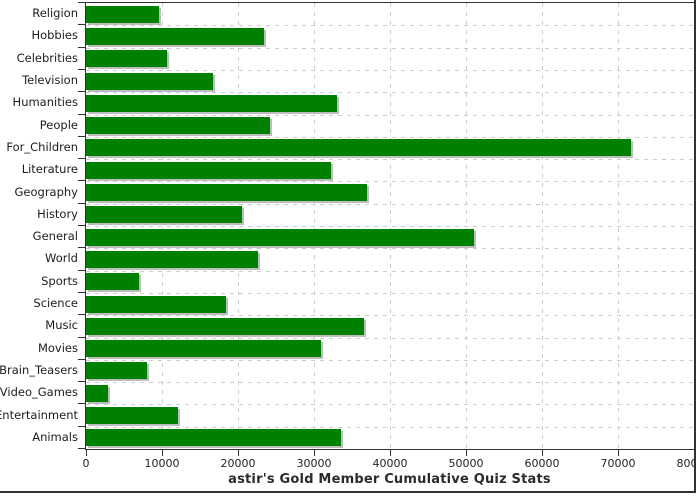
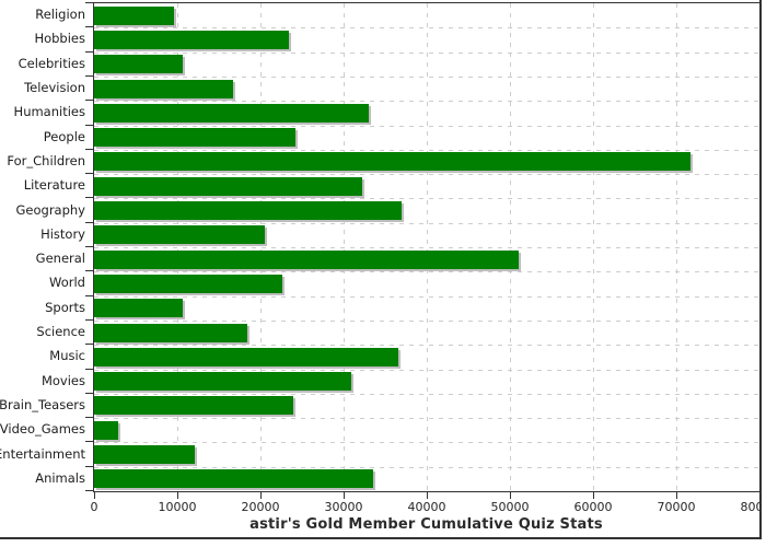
Sports: 7000 -> 11000
Brain_Teasers: 8000 -> 24000
